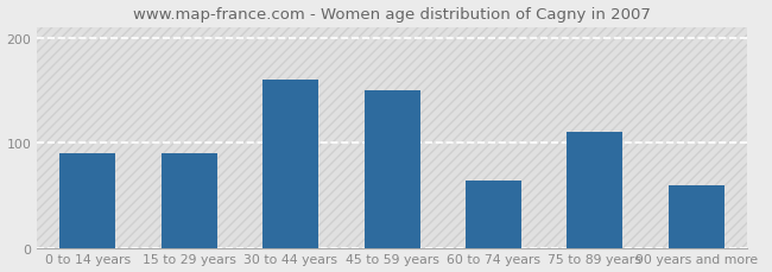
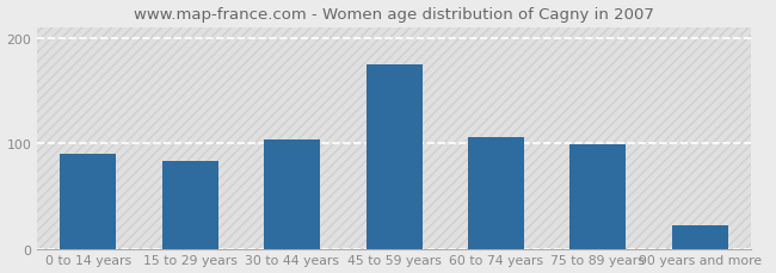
15 to 29 years: 90 -> 83
30 to 44 years: 160 -> 104
45 to 59 years: 150 -> 175
60 to 74 years: 64 -> 106
75 to 89 years: 110 -> 99
90 years and more: 60 -> 22
